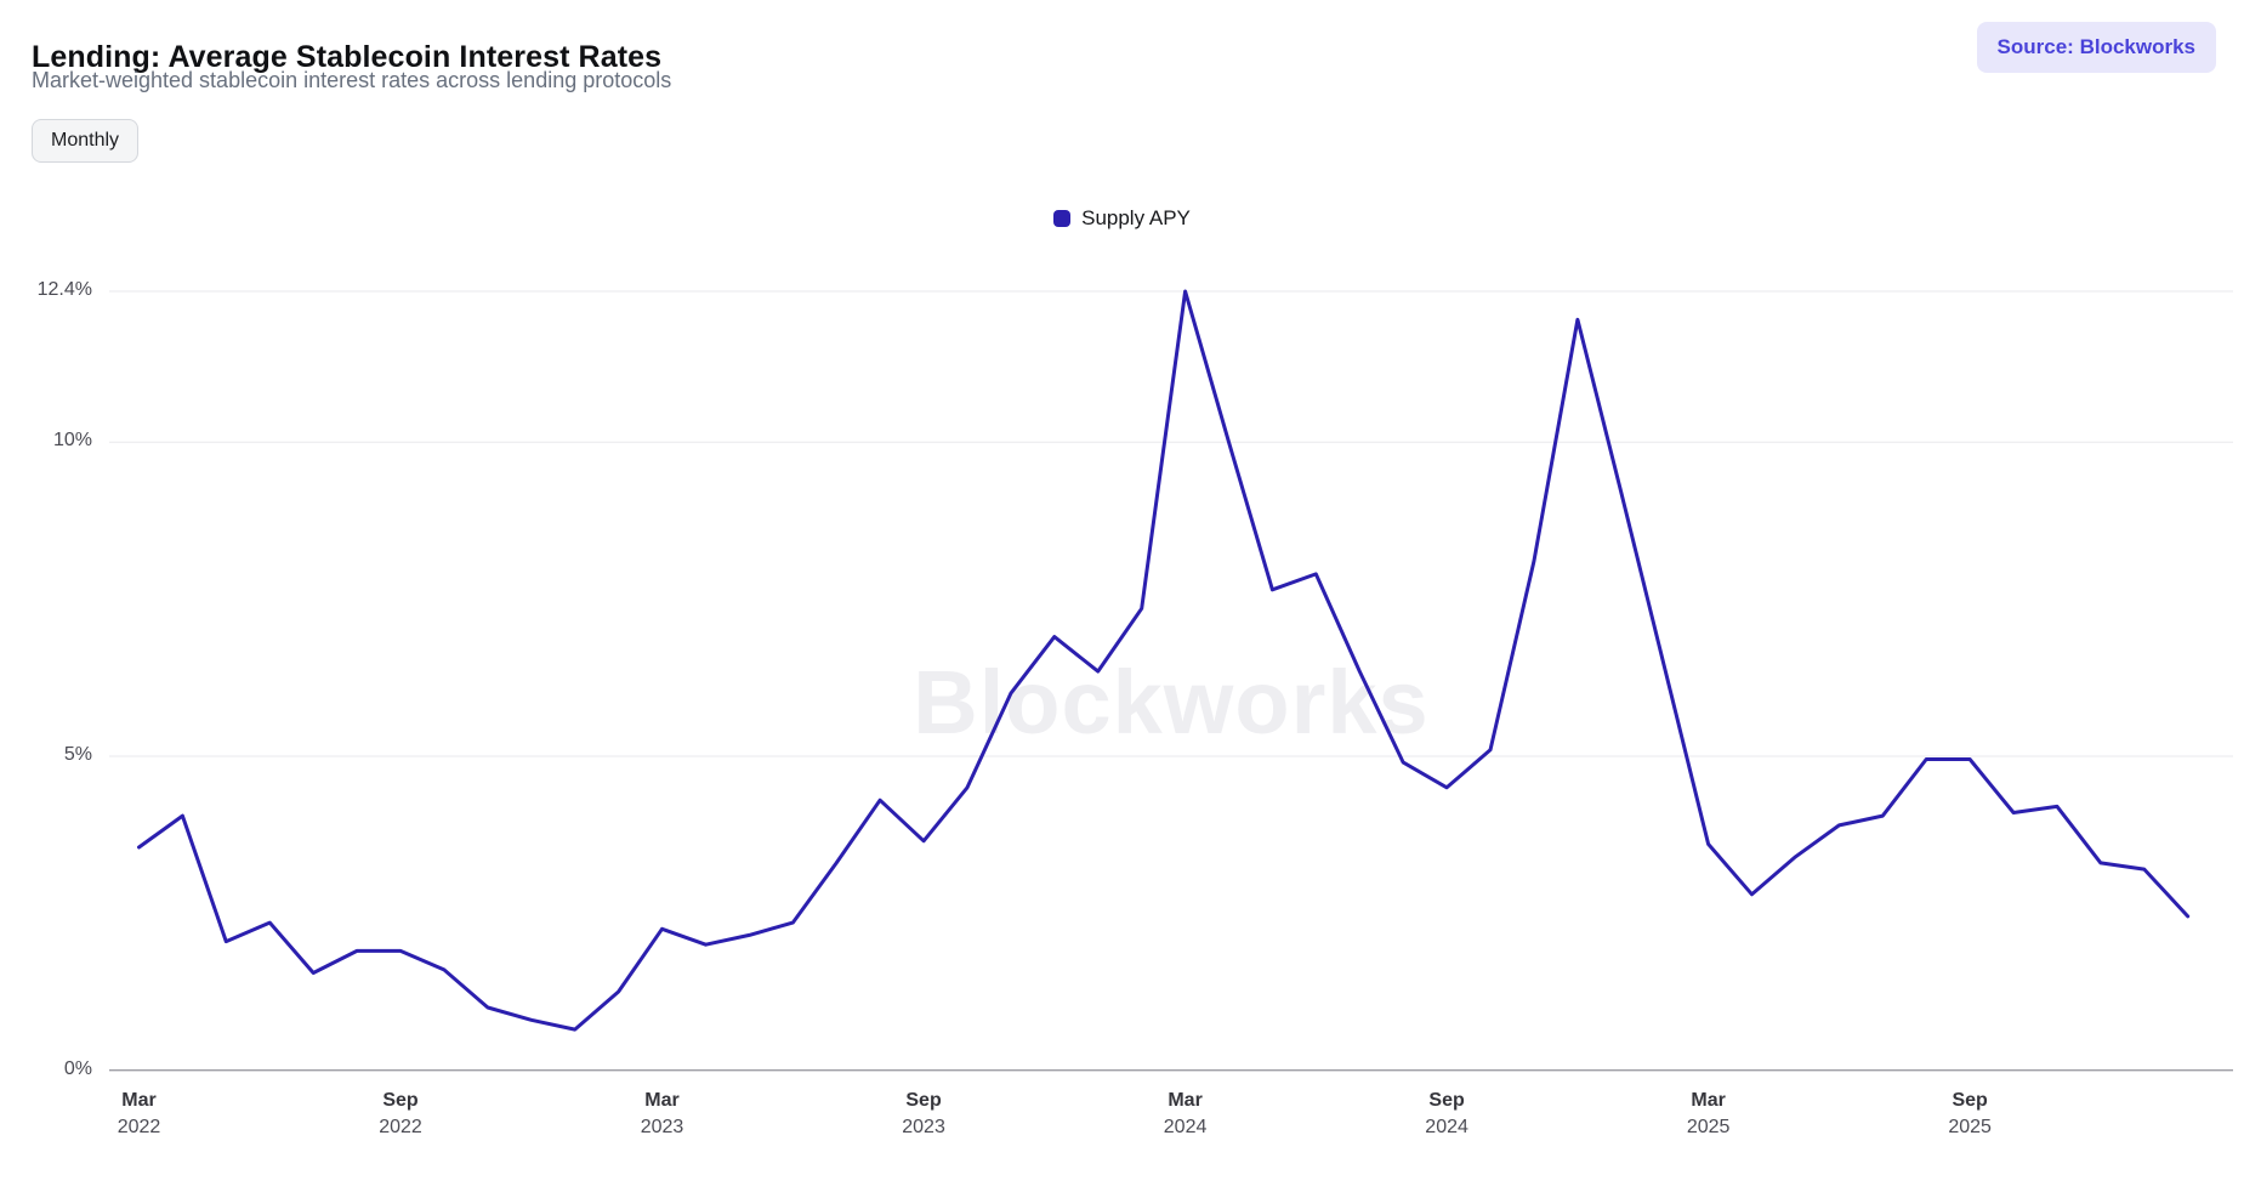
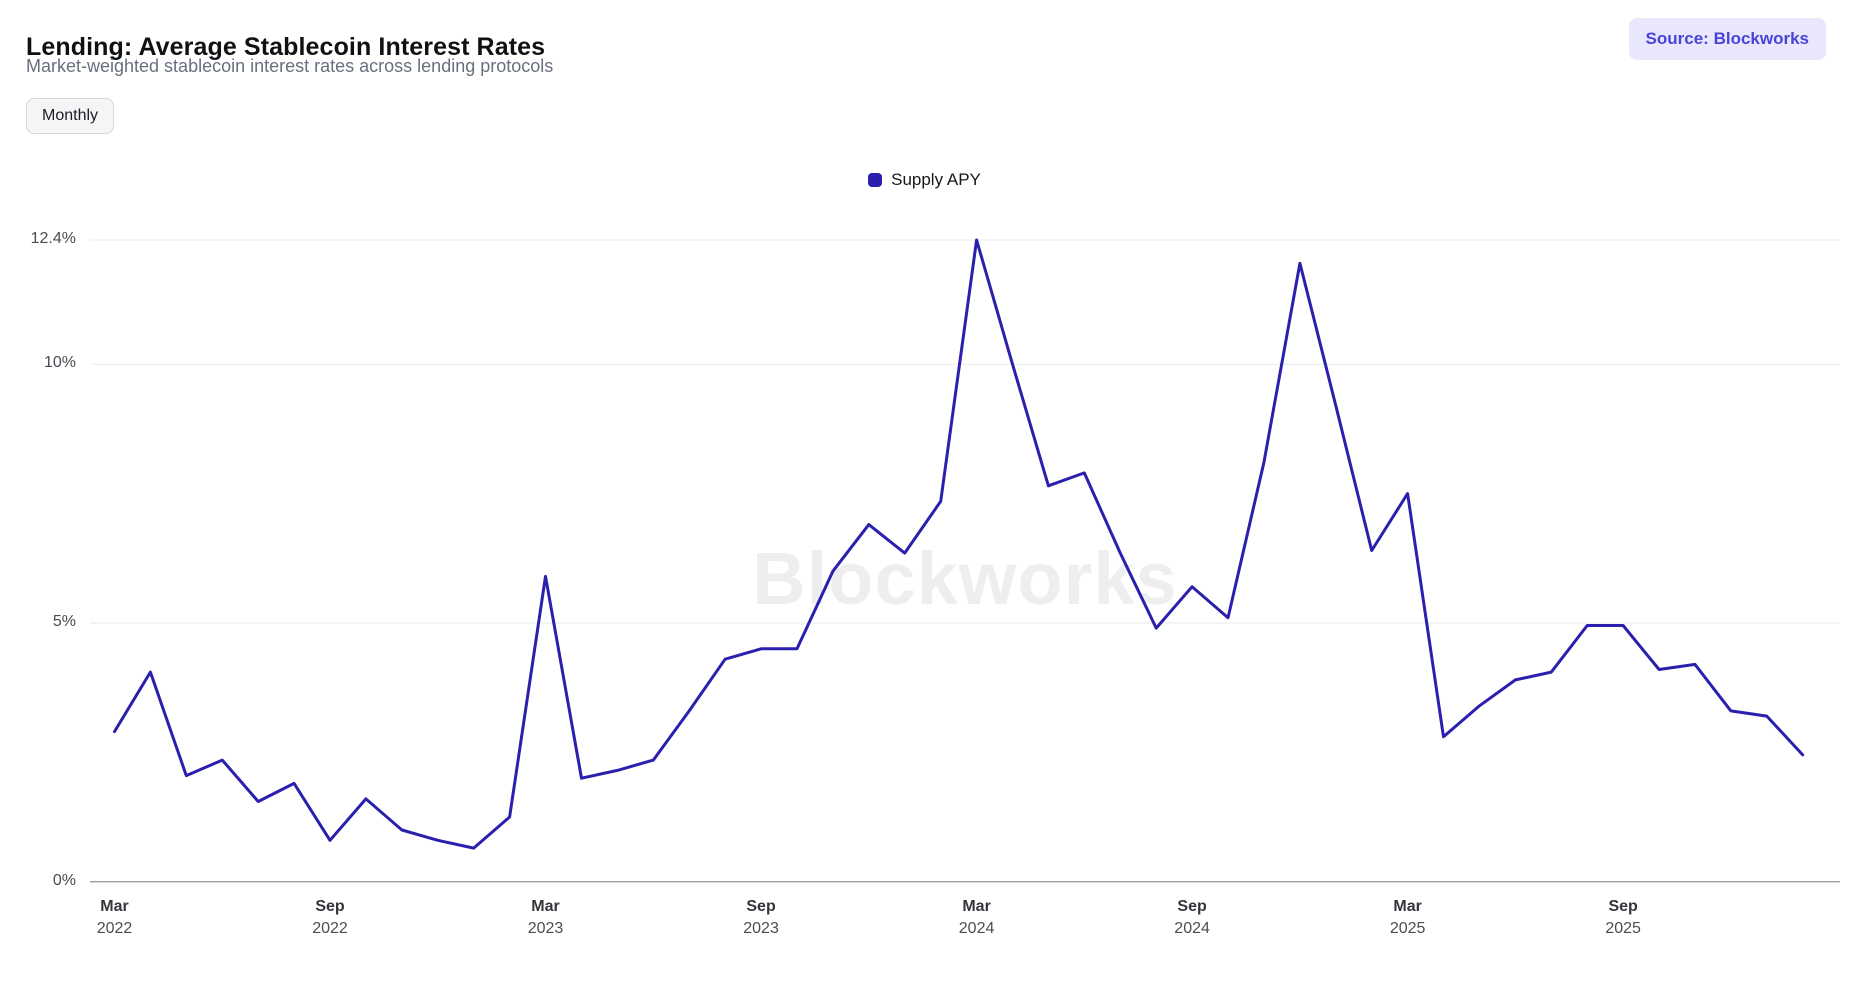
Mar 2022: 3.5% -> 2.9%
Sep 2022: 1.9% -> 0.8%
Mar 2023: 2.2% -> 5.9%
Sep 2023: 3.6% -> 4.5%
Sep 2024: 4.5% -> 5.7%
Mar 2025: 3.6% -> 7.5%
